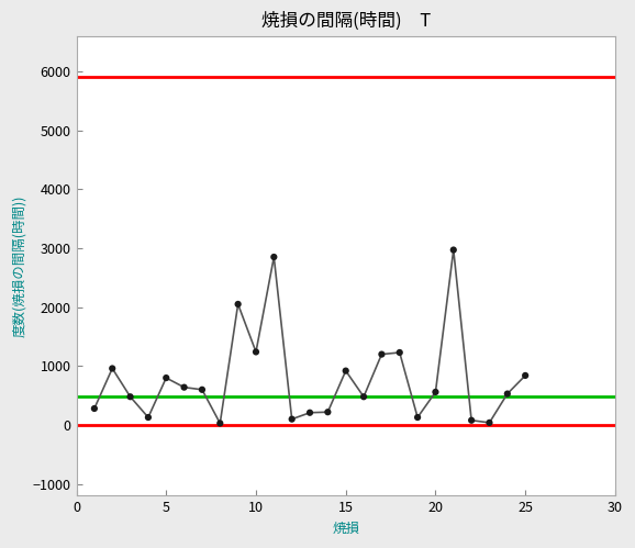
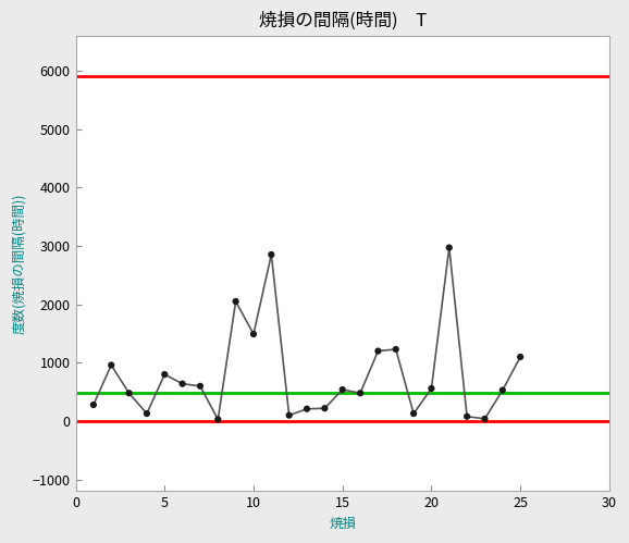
10: 1240 -> 1490
15: 920 -> 540
25: 840 -> 1100
